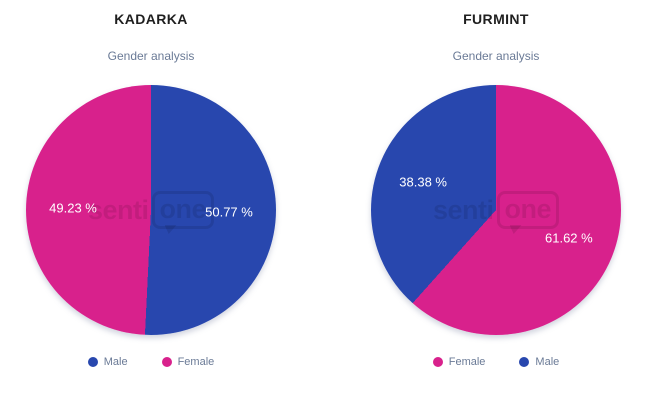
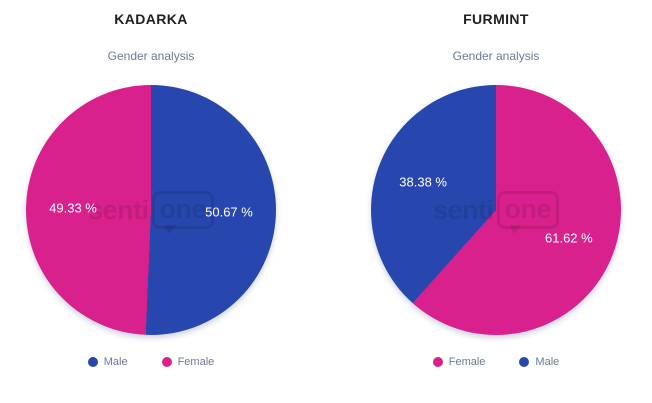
KADARKA/Male: 50.77 -> 50.67
KADARKA/Female: 49.23 -> 49.33
